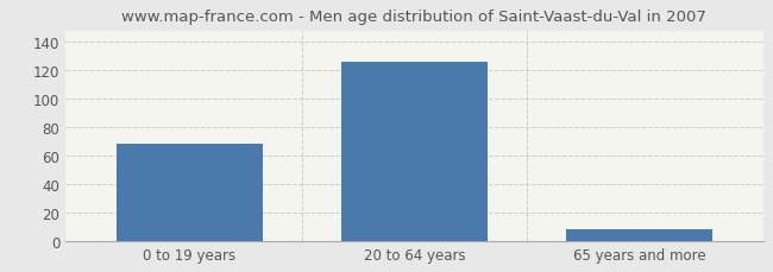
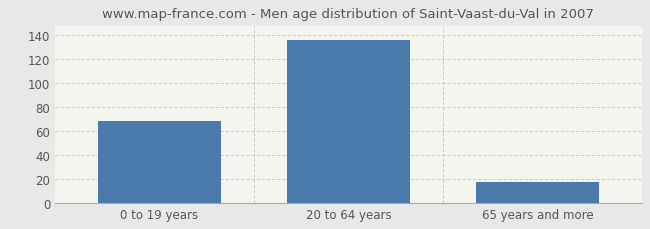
20 to 64 years: 126 -> 136
65 years and more: 8 -> 17
